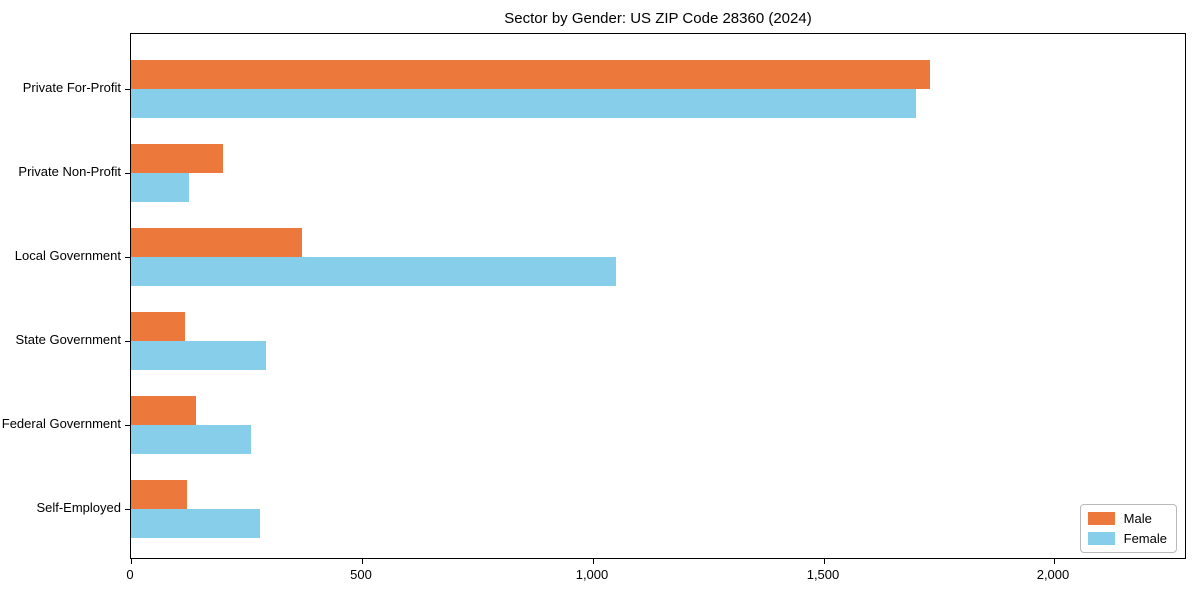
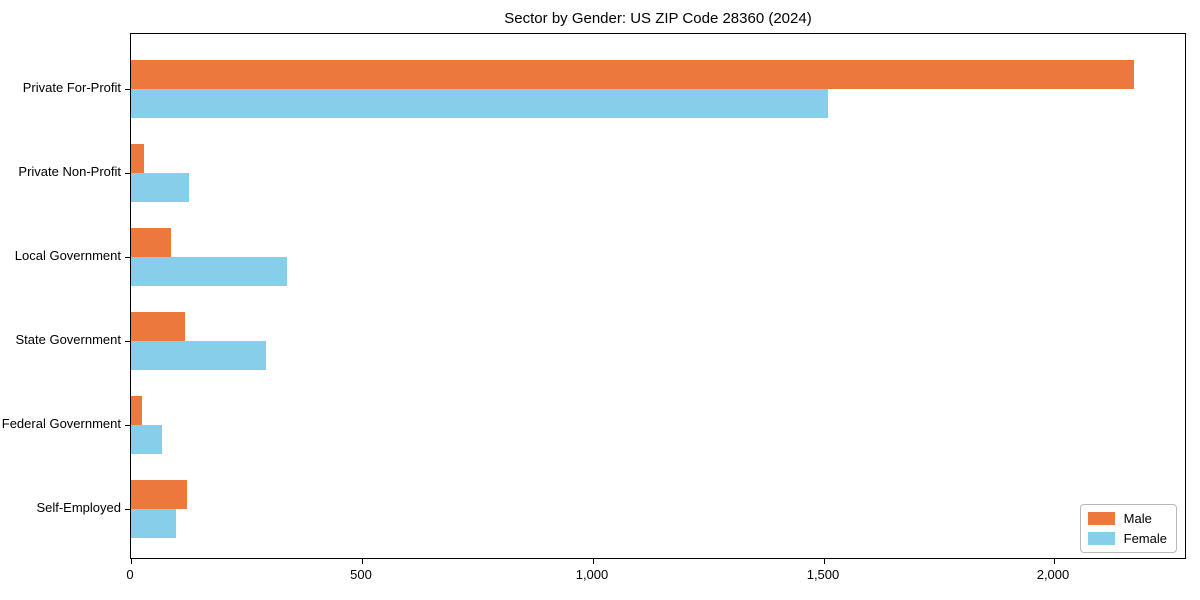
Male/Private For-Profit: 1730 -> 2170
Female/Private For-Profit: 1700 -> 1510
Male/Private Non-Profit: 200 -> 30
Male/Local Government: 370 -> 90
Female/Local Government: 1050 -> 340
Male/Federal Government: 140 -> 20
Female/Federal Government: 260 -> 70
Female/Self-Employed: 280 -> 100
